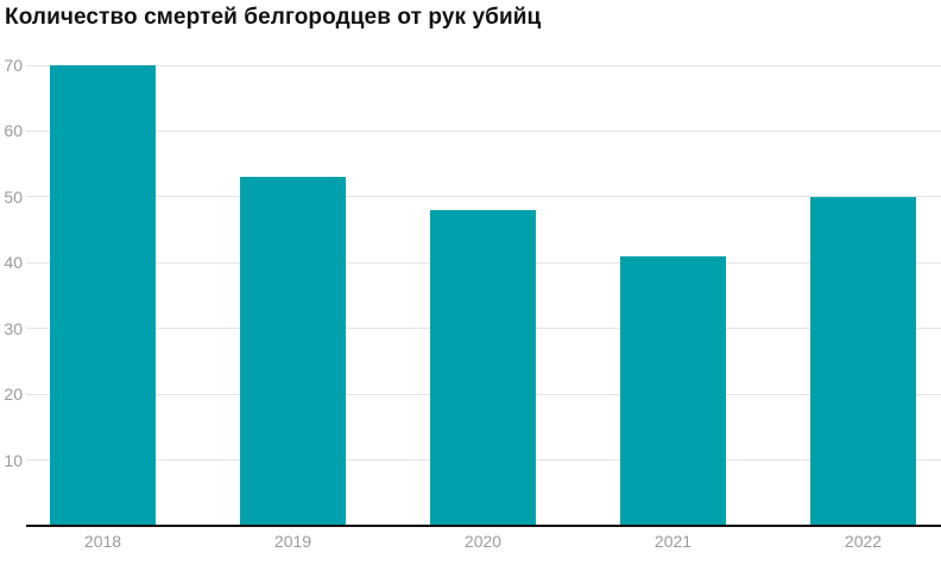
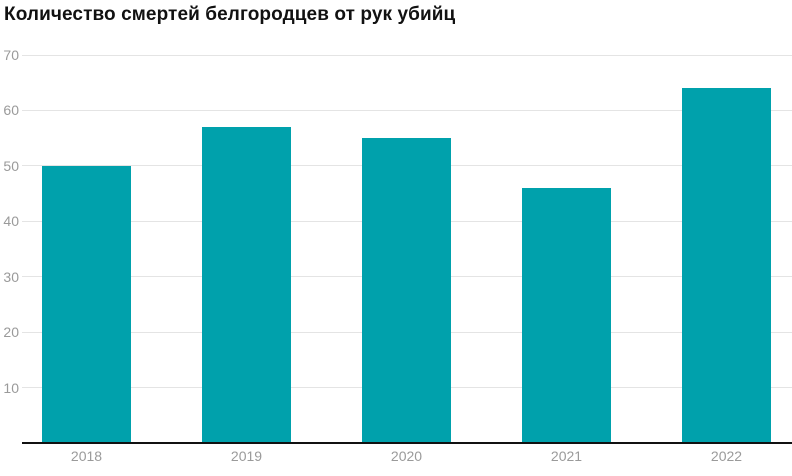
2018: 70 -> 50
2019: 53 -> 57
2020: 48 -> 55
2021: 41 -> 46
2022: 50 -> 64
